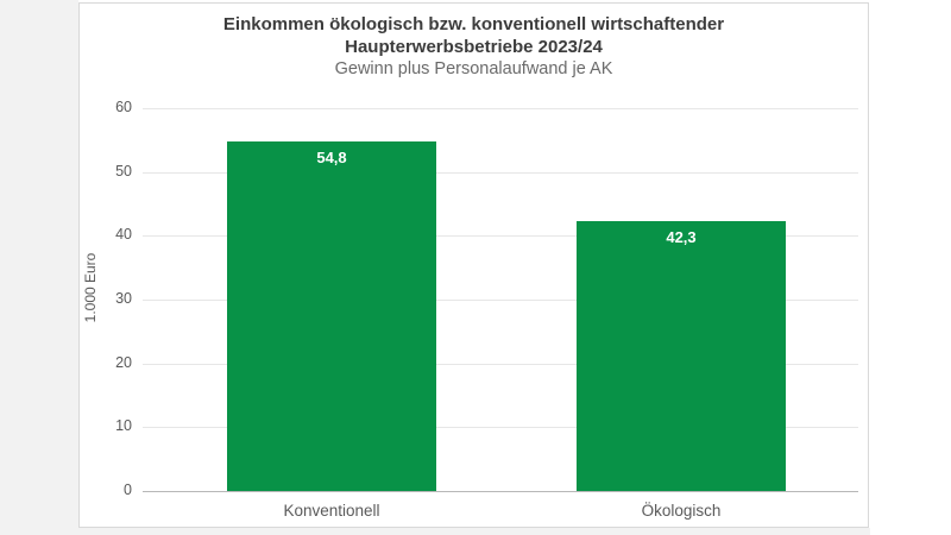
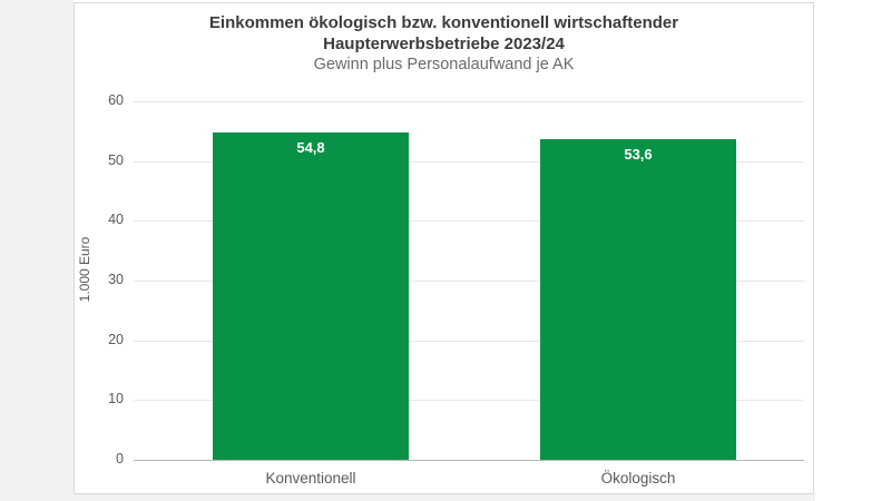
Ökologisch: 42,3 -> 53,6
